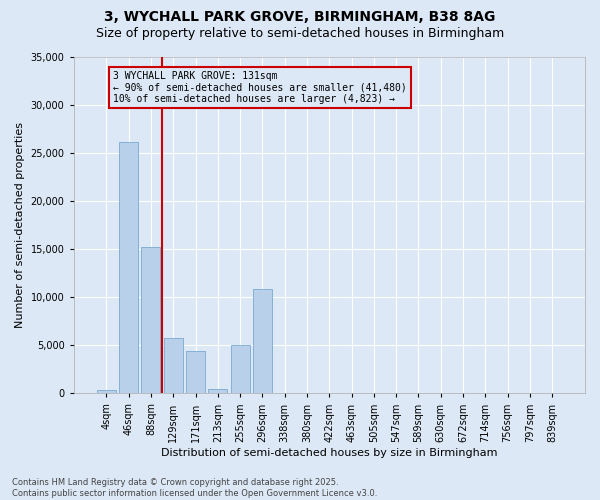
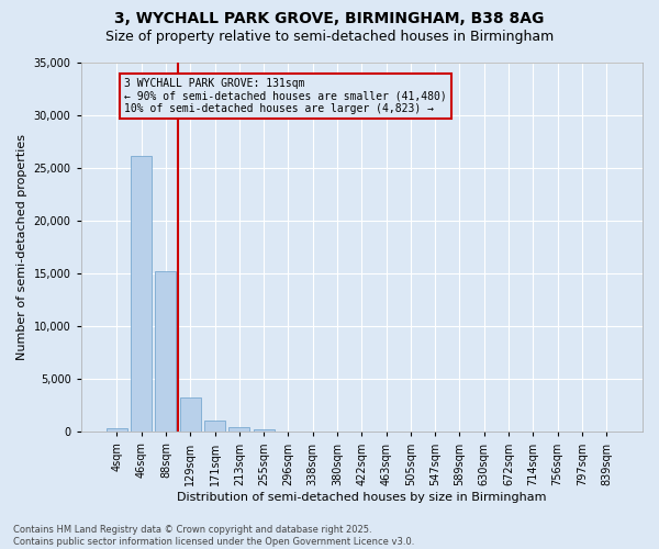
129sqm: 5,800 -> 3,300
171sqm: 4,400 -> 1,100
255sqm: 5,000 -> 200
296sqm: 10,800 -> 0
